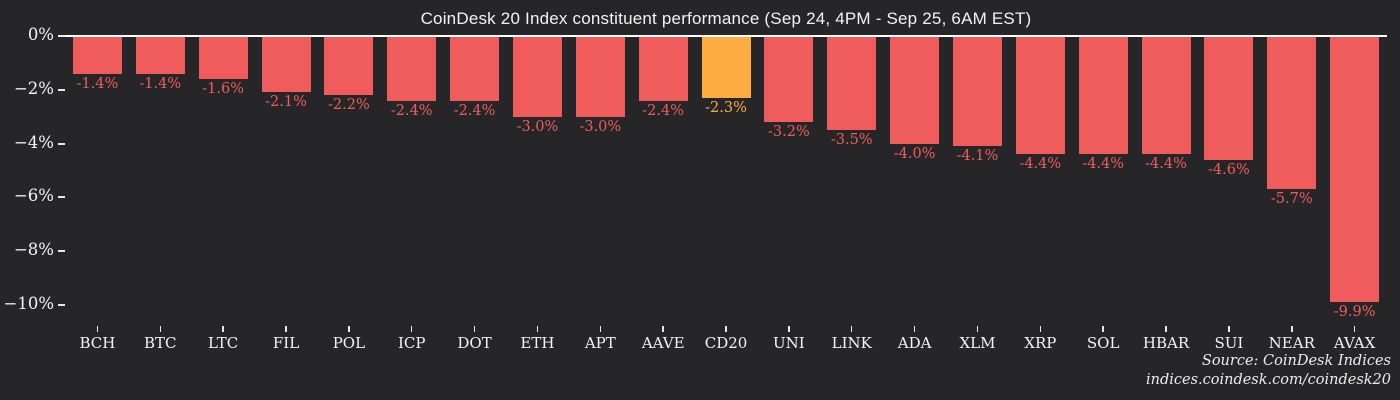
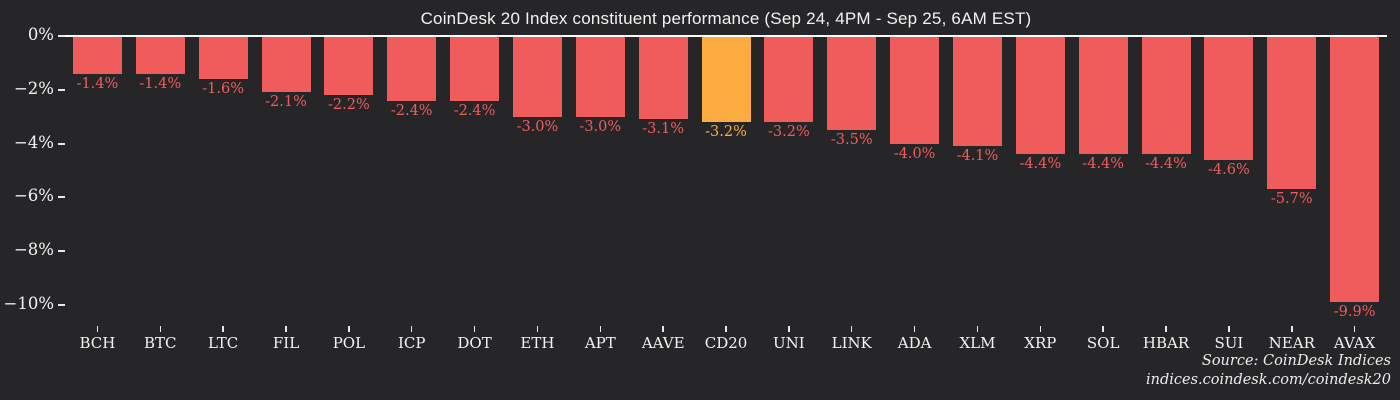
AAVE: -2.4% -> -3.1%
CD20: -2.3% -> -3.2%
